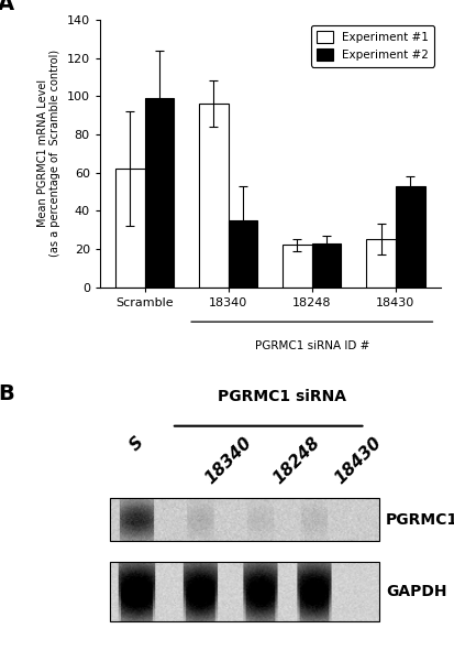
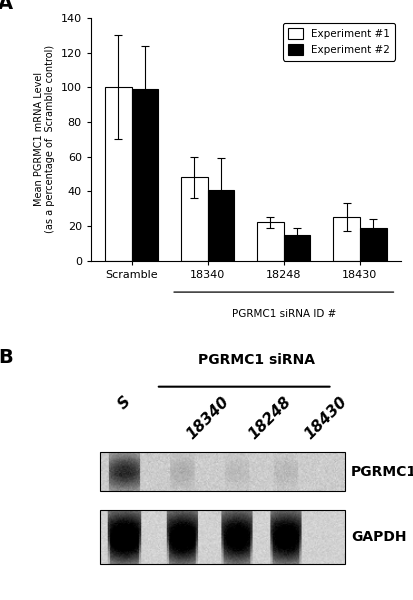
Experiment #1/Scramble: 62 -> 100
Experiment #1/18340: 96 -> 48
Experiment #2/18340: 35 -> 41
Experiment #2/18248: 23 -> 15
Experiment #2/18430: 53 -> 19
